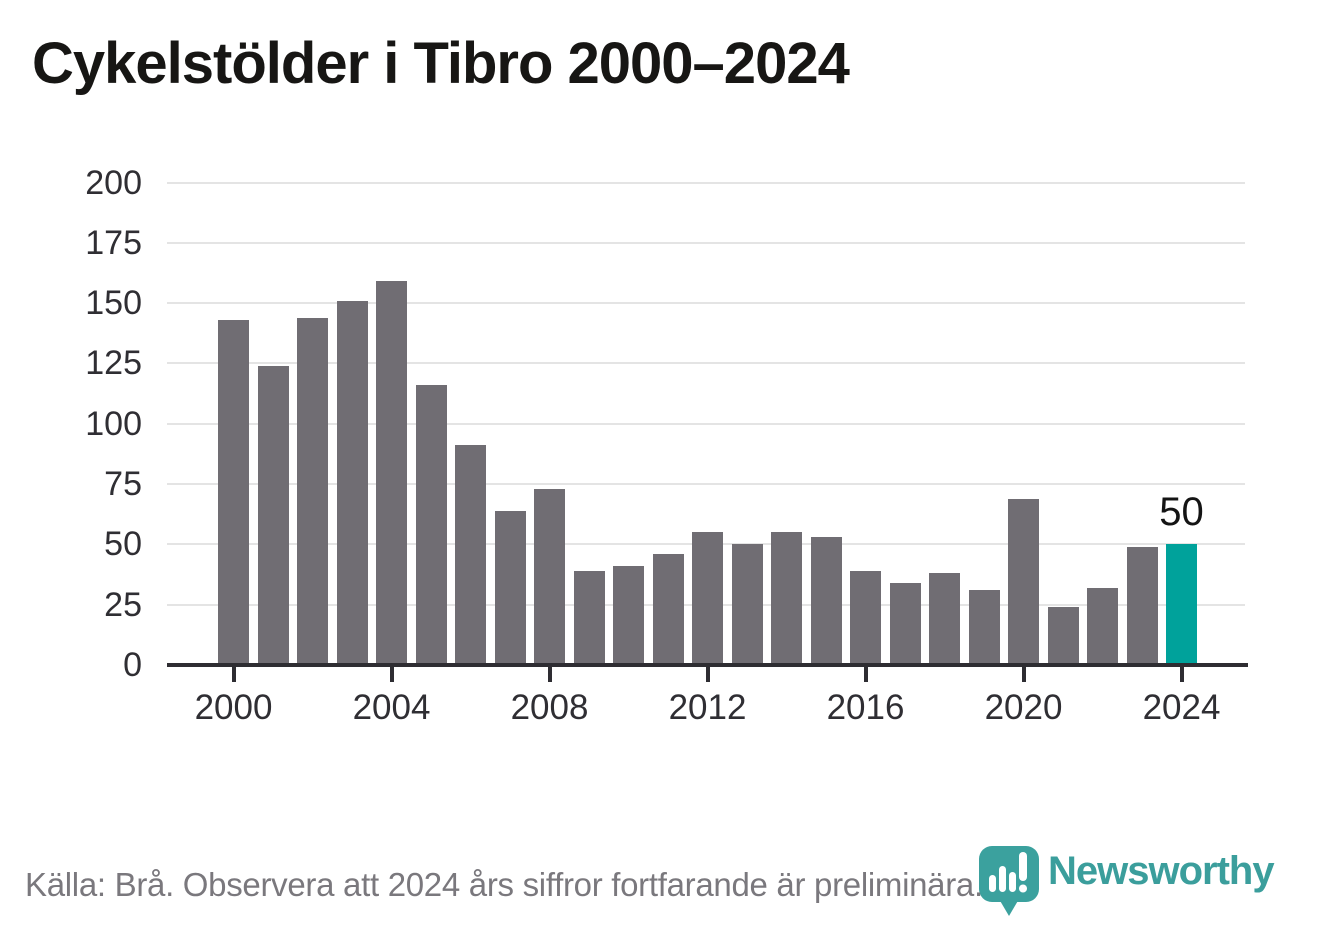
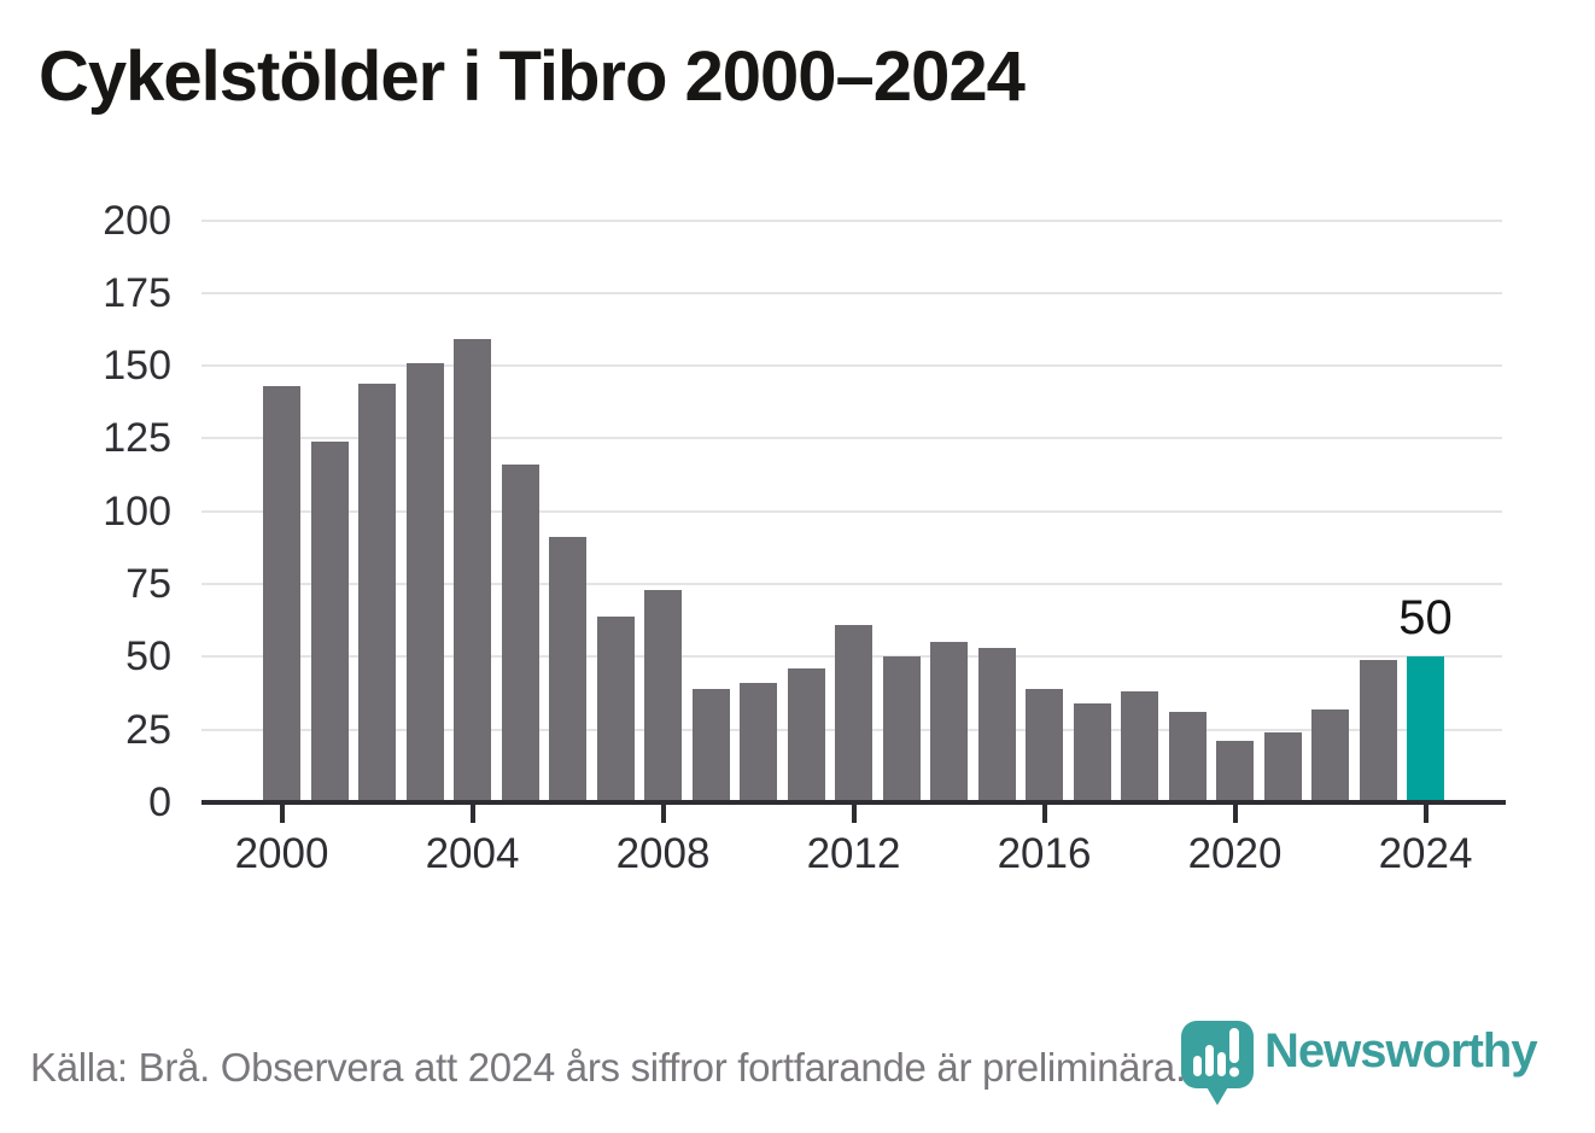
2012: 55 -> 61
2020: 69 -> 21
